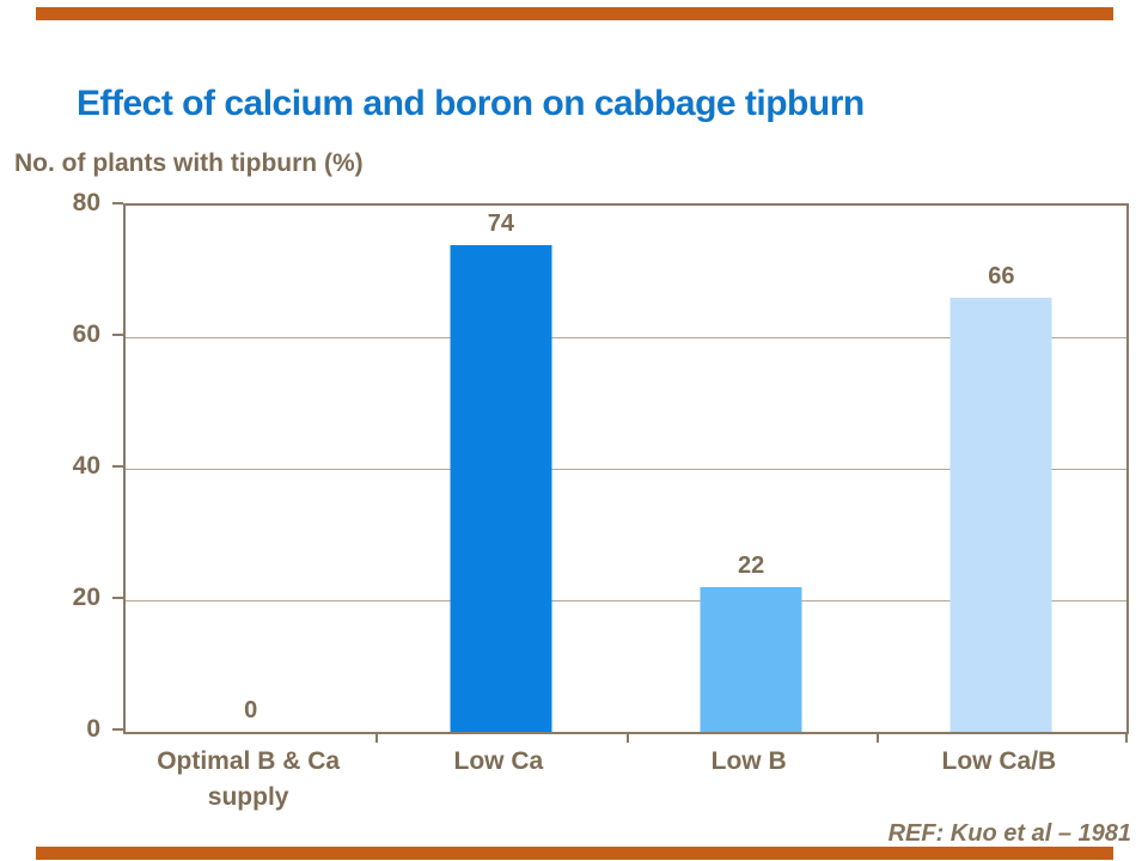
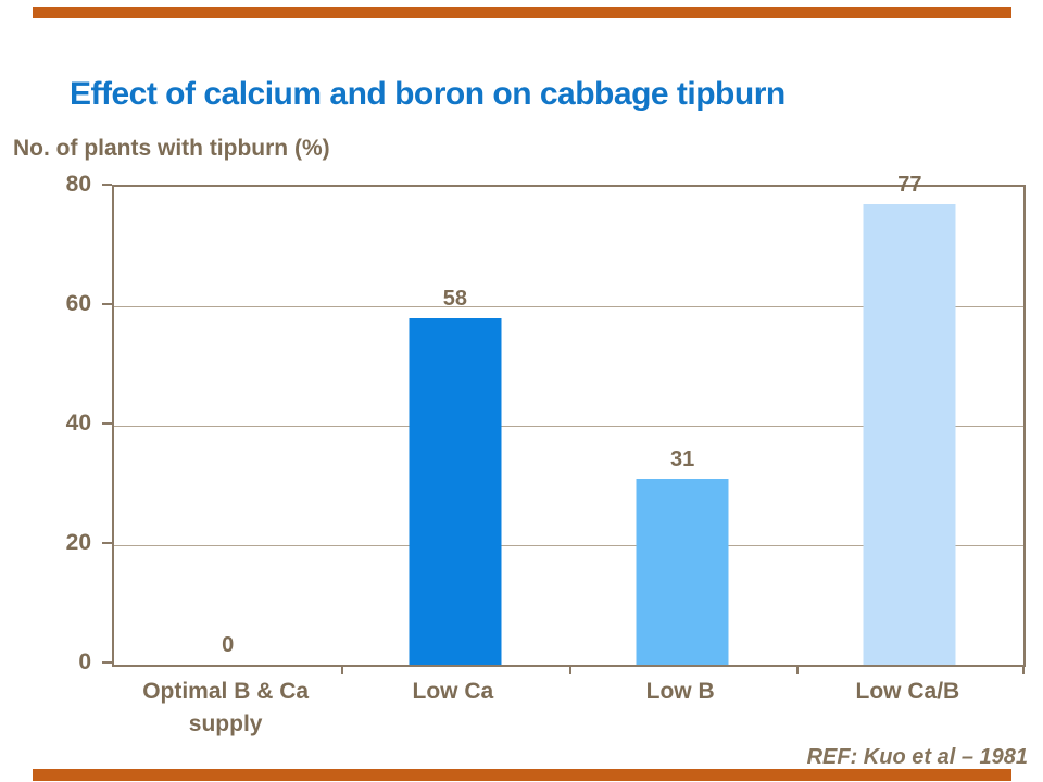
Low Ca: 74 -> 58
Low B: 22 -> 31
Low Ca/B: 66 -> 77
